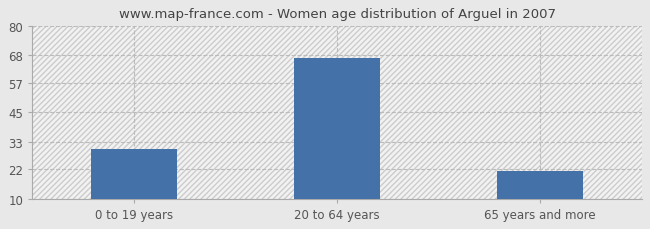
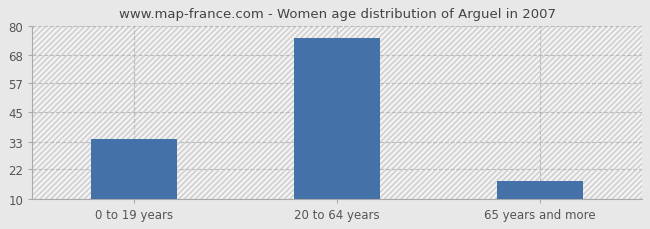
0 to 19 years: 30 -> 34
20 to 64 years: 67 -> 75
65 years and more: 21 -> 17
